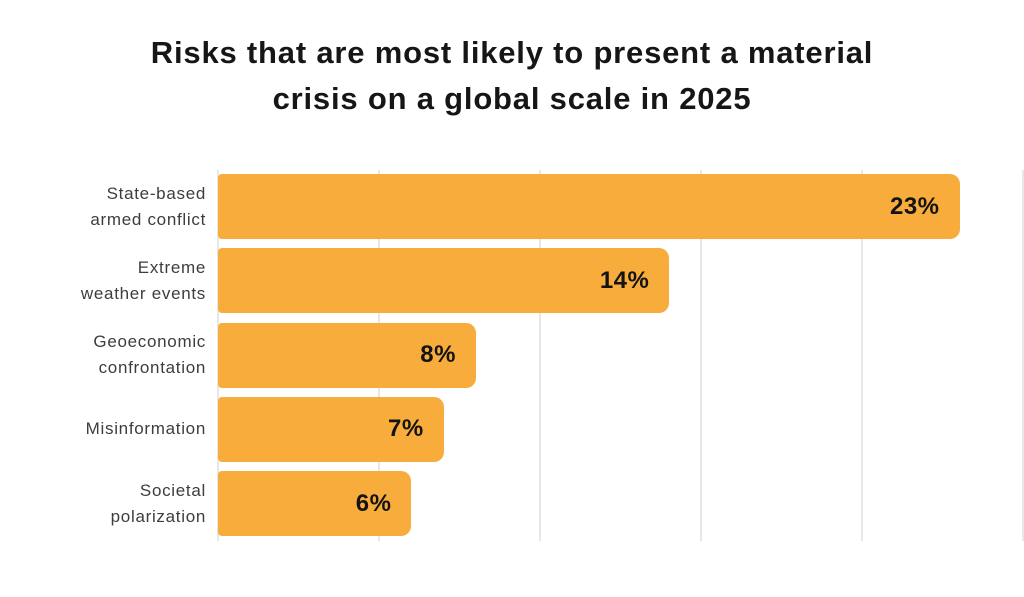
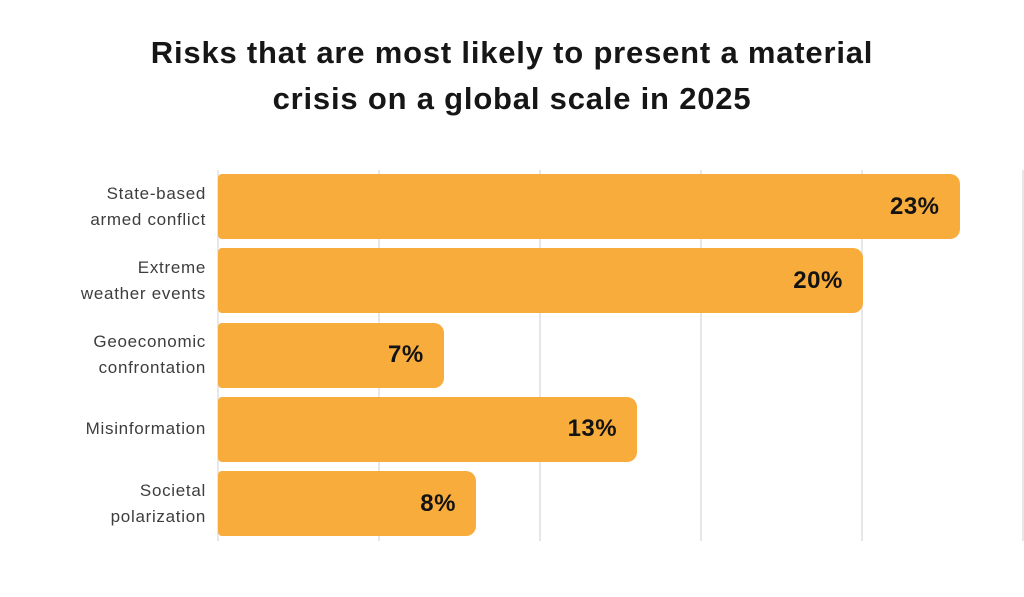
Extreme weather events: 14% -> 20%
Geoeconomic confrontation: 8% -> 7%
Misinformation: 7% -> 13%
Societal polarization: 6% -> 8%
